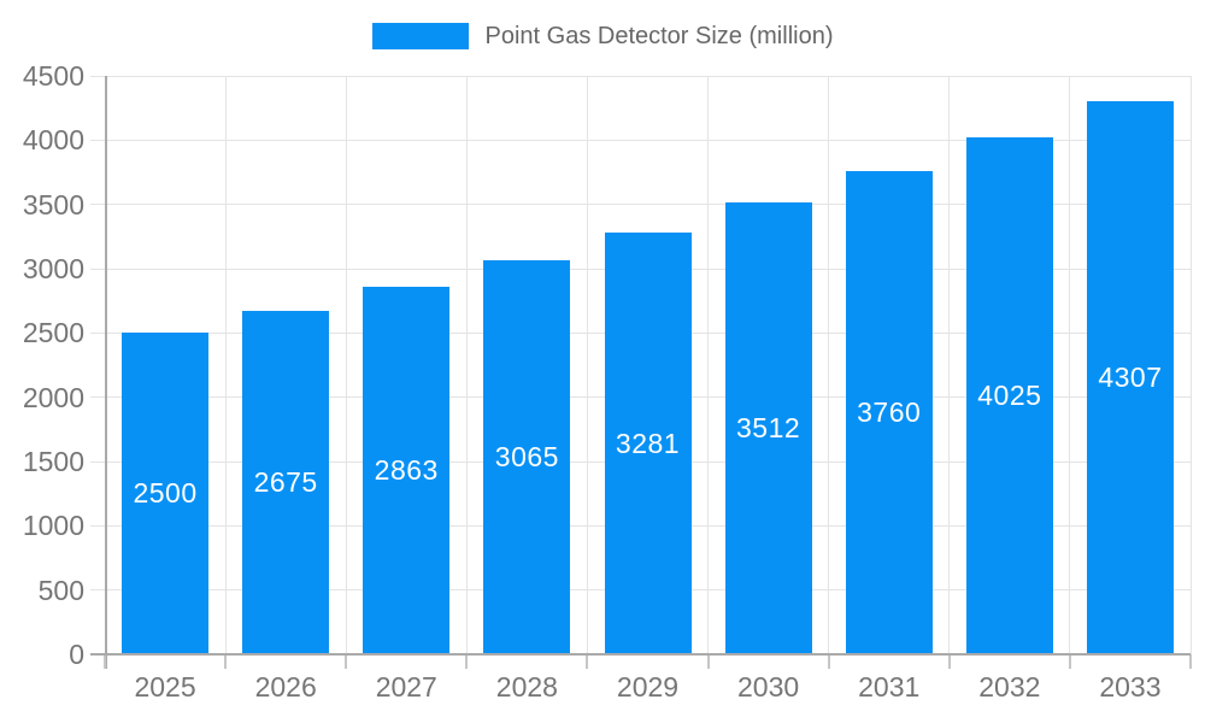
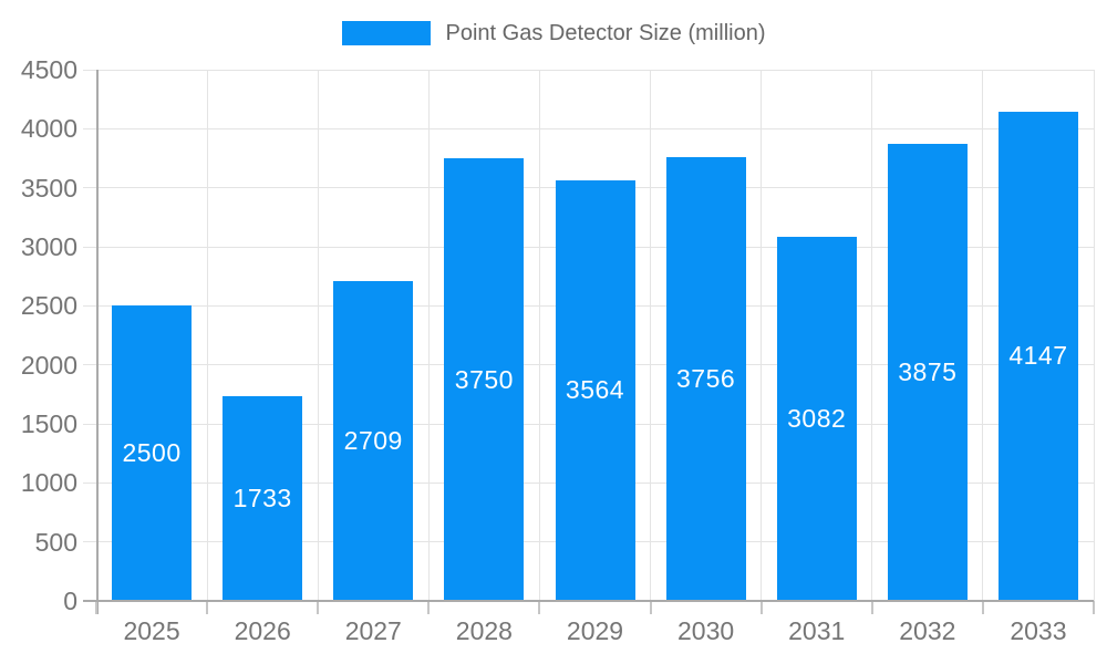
2026: 2675 -> 1733
2027: 2863 -> 2709
2028: 3065 -> 3750
2029: 3281 -> 3564
2030: 3512 -> 3756
2031: 3760 -> 3082
2032: 4025 -> 3875
2033: 4307 -> 4147
